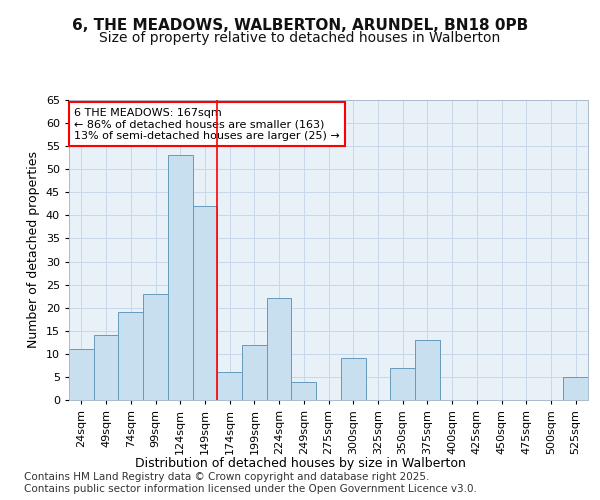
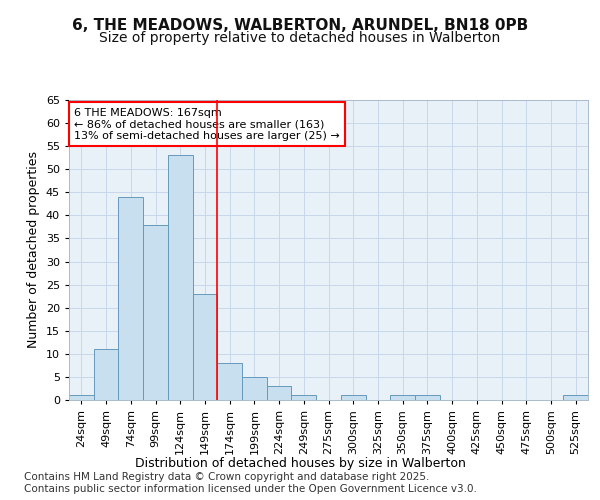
24sqm: 11 -> 1
49sqm: 14 -> 11
74sqm: 19 -> 44
99sqm: 23 -> 38
149sqm: 42 -> 23
174sqm: 6 -> 8
199sqm: 12 -> 5
224sqm: 22 -> 3
249sqm: 4 -> 1
300sqm: 9 -> 1
350sqm: 7 -> 1
375sqm: 13 -> 1
525sqm: 5 -> 1
